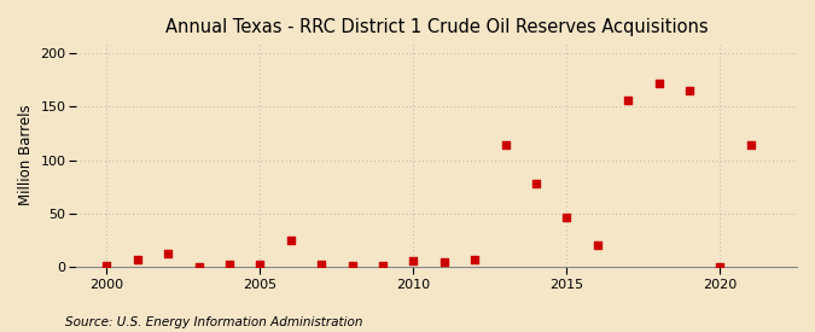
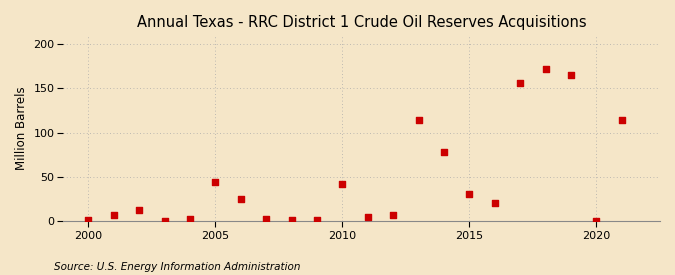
2005: 2 -> 44
2010: 6 -> 42
2015: 46 -> 30
